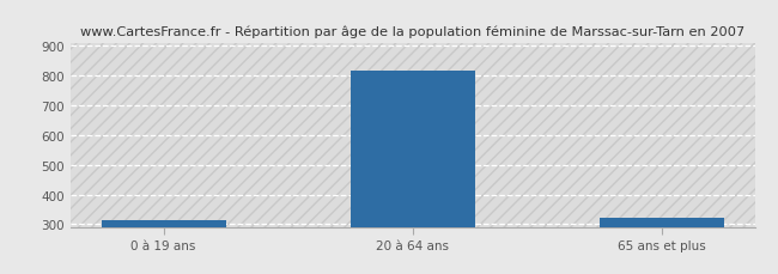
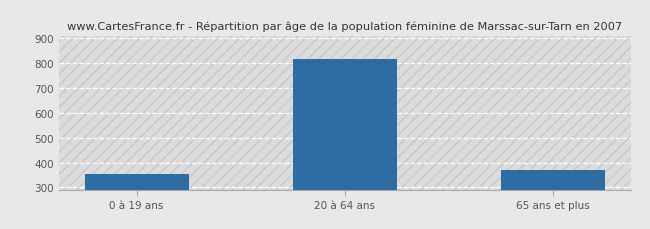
0 à 19 ans: 315 -> 355
65 ans et plus: 323 -> 370
